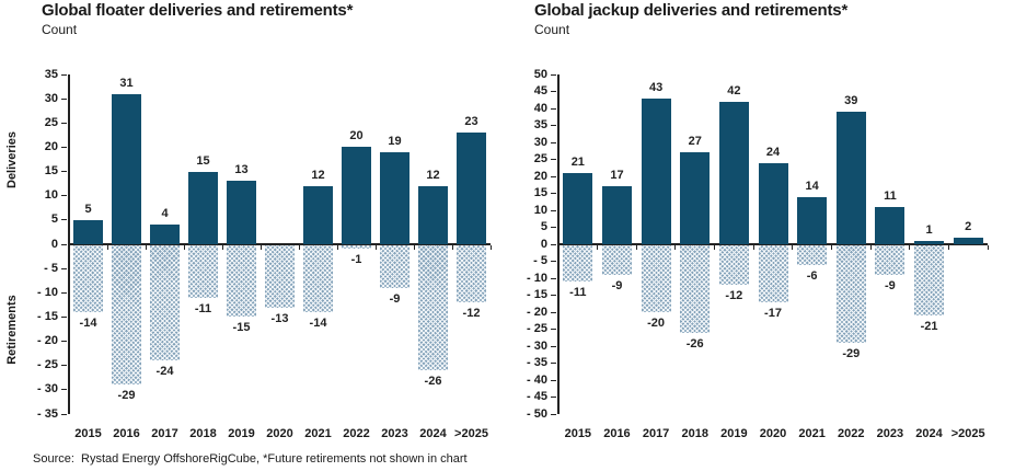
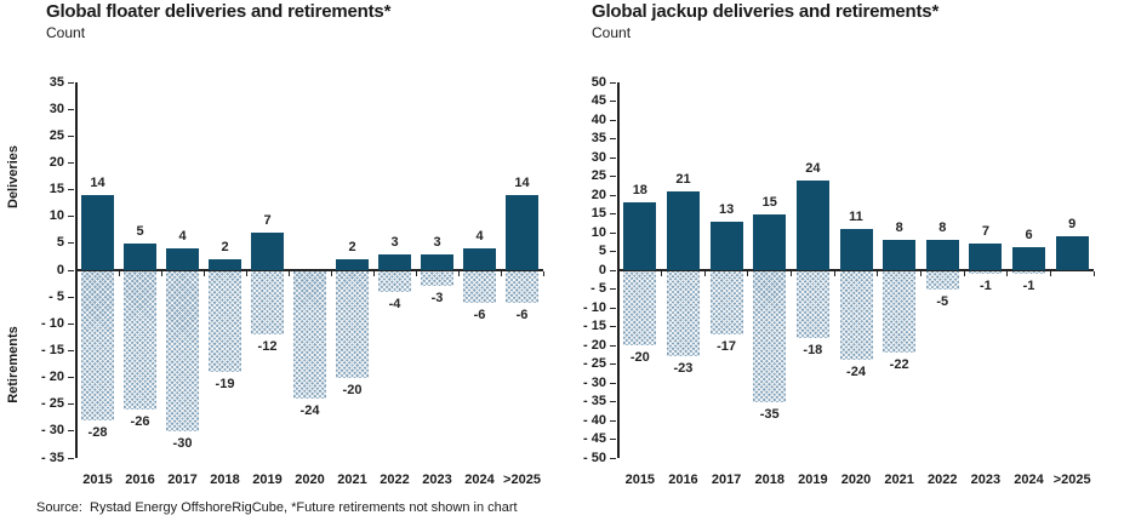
Global floater deliveries and retirements*/Deliveries/2015: 5 -> 14
Global floater deliveries and retirements*/Retirements/2015: -14 -> -28
Global floater deliveries and retirements*/Deliveries/2016: 31 -> 5
Global floater deliveries and retirements*/Retirements/2016: -29 -> -26
Global floater deliveries and retirements*/Retirements/2017: -24 -> -30
Global floater deliveries and retirements*/Deliveries/2018: 15 -> 2
Global floater deliveries and retirements*/Retirements/2018: -11 -> -19
Global floater deliveries and retirements*/Deliveries/2019: 13 -> 7
Global floater deliveries and retirements*/Retirements/2019: -15 -> -12
Global floater deliveries and retirements*/Retirements/2020: -13 -> -24
Global floater deliveries and retirements*/Deliveries/2021: 12 -> 2
Global floater deliveries and retirements*/Retirements/2021: -14 -> -20
Global floater deliveries and retirements*/Deliveries/2022: 20 -> 3
Global floater deliveries and retirements*/Retirements/2022: -1 -> -4
Global floater deliveries and retirements*/Deliveries/2023: 19 -> 3
Global floater deliveries and retirements*/Retirements/2023: -9 -> -3
Global floater deliveries and retirements*/Deliveries/2024: 12 -> 4
Global floater deliveries and retirements*/Retirements/2024: -26 -> -6
Global floater deliveries and retirements*/Deliveries/>2025: 23 -> 14
Global floater deliveries and retirements*/Retirements/>2025: -12 -> -6
Global jackup deliveries and retirements*/Deliveries/2015: 21 -> 18
Global jackup deliveries and retirements*/Retirements/2015: -11 -> -20
Global jackup deliveries and retirements*/Deliveries/2016: 17 -> 21
Global jackup deliveries and retirements*/Retirements/2016: -9 -> -23
Global jackup deliveries and retirements*/Deliveries/2017: 43 -> 13
Global jackup deliveries and retirements*/Retirements/2017: -20 -> -17
Global jackup deliveries and retirements*/Deliveries/2018: 27 -> 15
Global jackup deliveries and retirements*/Retirements/2018: -26 -> -35
Global jackup deliveries and retirements*/Deliveries/2019: 42 -> 24
Global jackup deliveries and retirements*/Retirements/2019: -12 -> -18
Global jackup deliveries and retirements*/Deliveries/2020: 24 -> 11
Global jackup deliveries and retirements*/Retirements/2020: -17 -> -24
Global jackup deliveries and retirements*/Deliveries/2021: 14 -> 8
Global jackup deliveries and retirements*/Retirements/2021: -6 -> -22
Global jackup deliveries and retirements*/Deliveries/2022: 39 -> 8
Global jackup deliveries and retirements*/Retirements/2022: -29 -> -5
Global jackup deliveries and retirements*/Deliveries/2023: 11 -> 7
Global jackup deliveries and retirements*/Retirements/2023: -9 -> -1
Global jackup deliveries and retirements*/Deliveries/2024: 1 -> 6
Global jackup deliveries and retirements*/Retirements/2024: -21 -> -1
Global jackup deliveries and retirements*/Deliveries/>2025: 2 -> 9
